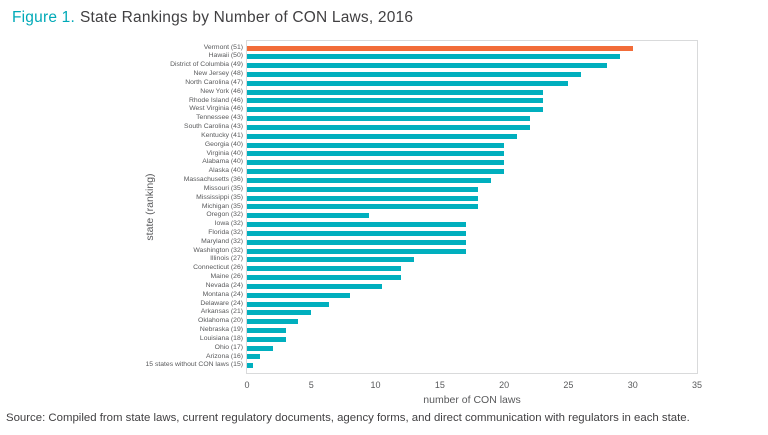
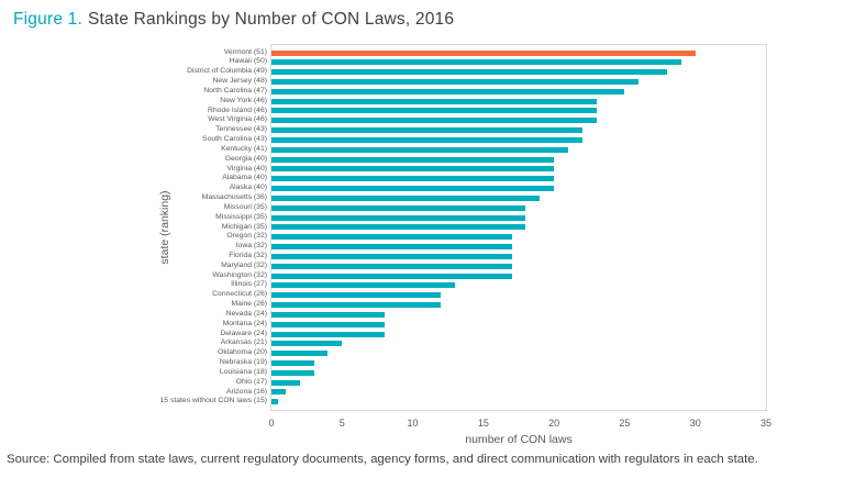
Oregon (32): 9.5 -> 17.0
Nevada (24): 10.5 -> 8.0
Delaware (24): 6.4 -> 8.0
